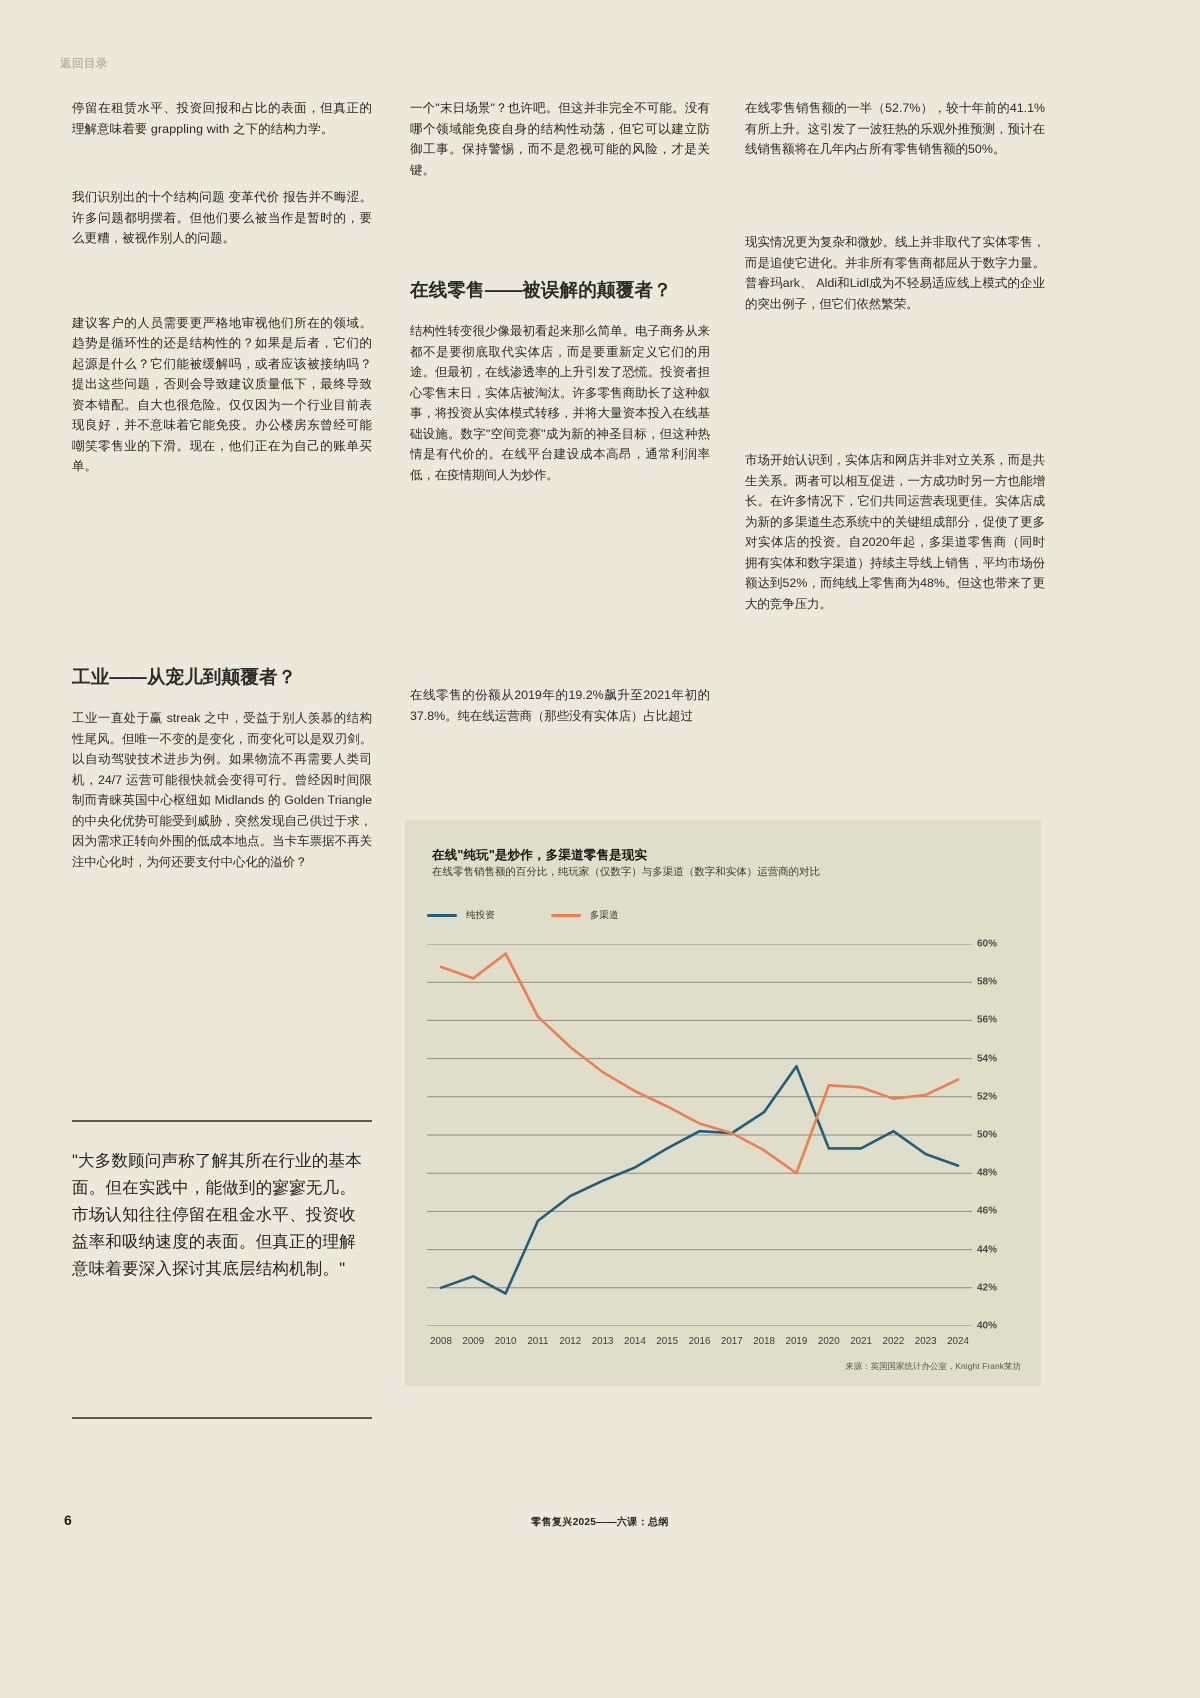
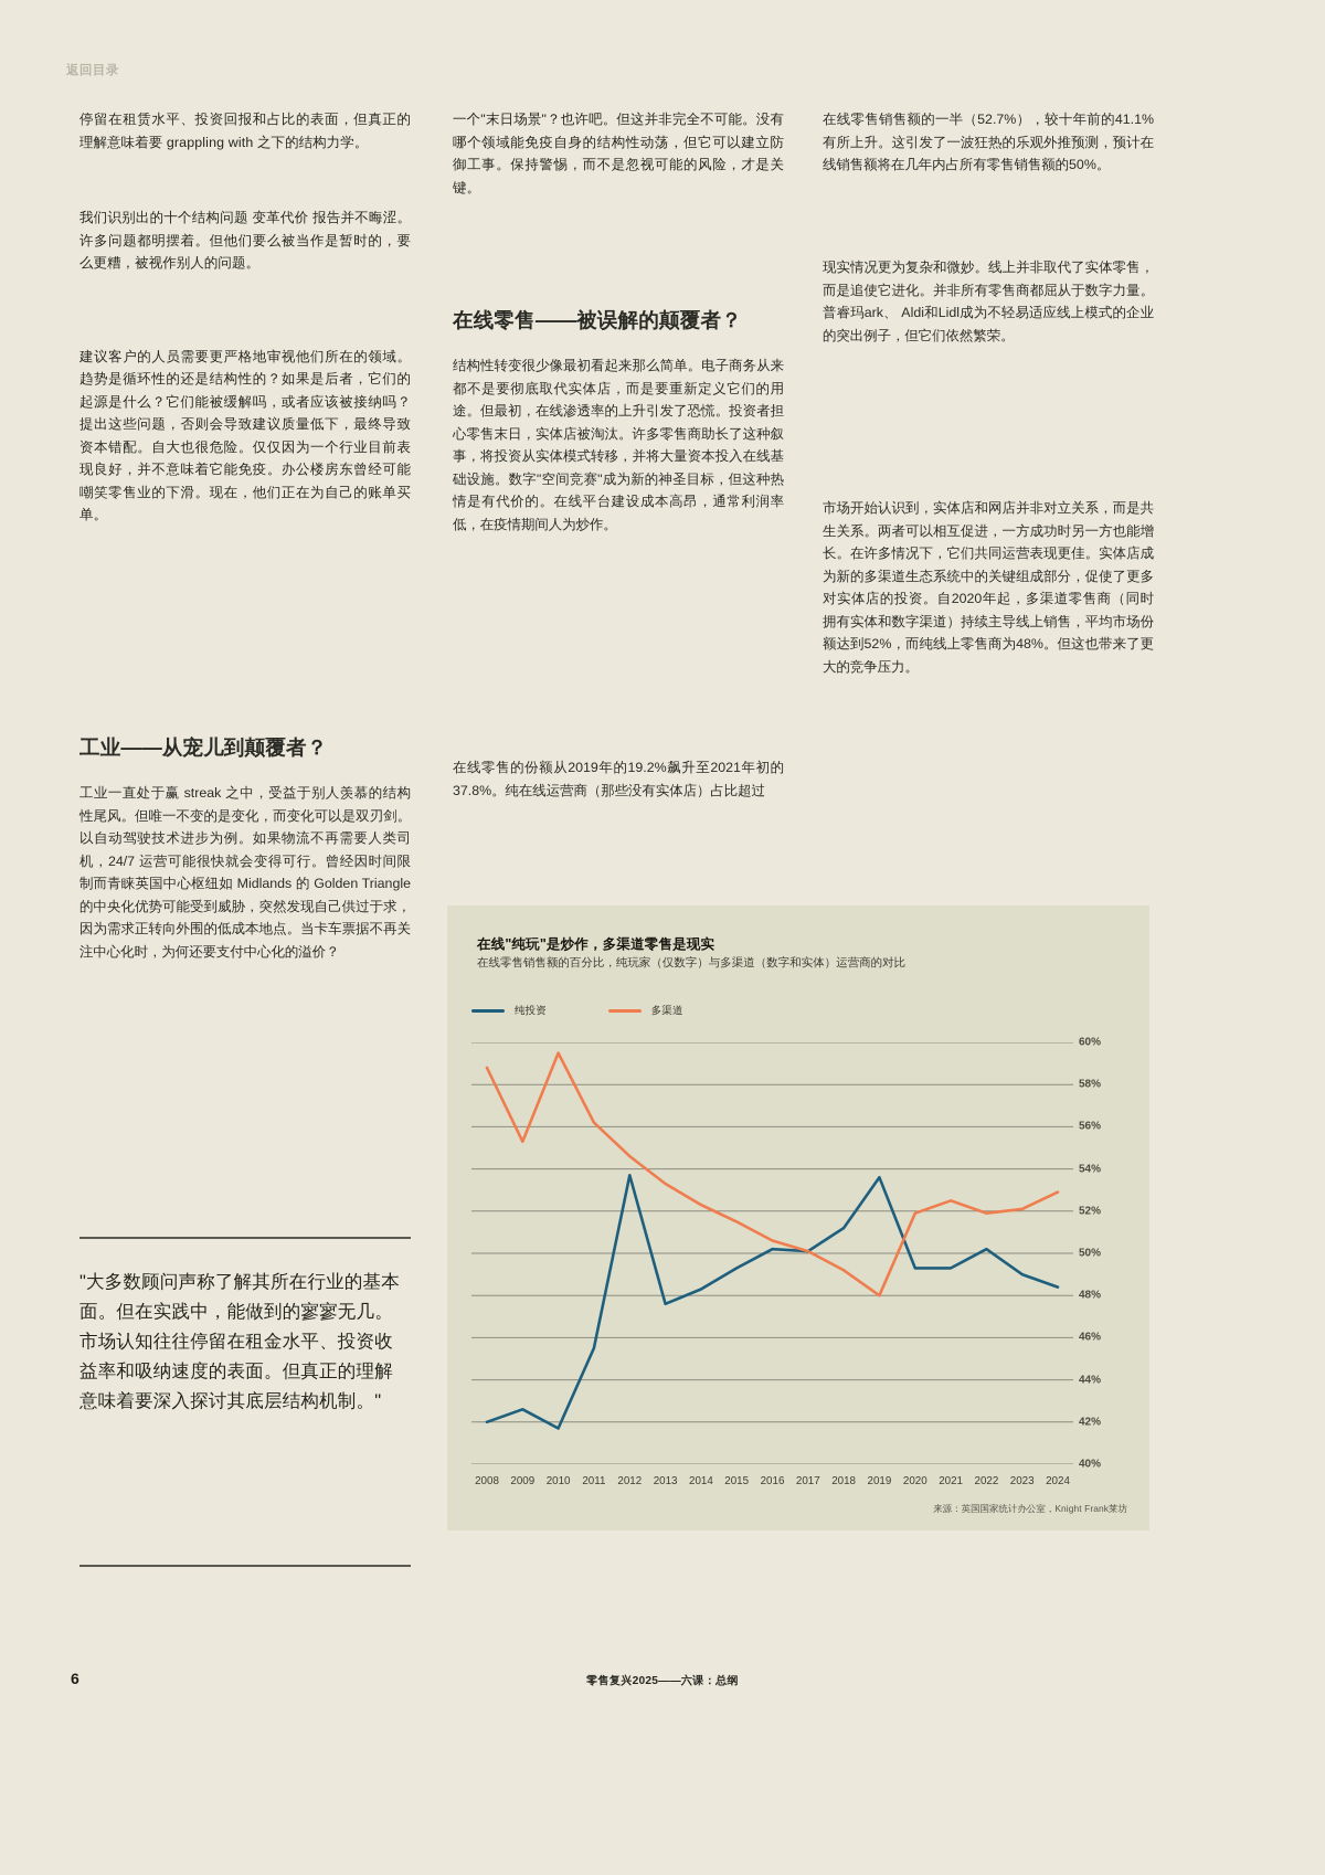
多渠道/2009: 58.2% -> 55.3%
纯投资/2012: 46.8% -> 53.7%
多渠道/2020: 52.6% -> 51.9%
